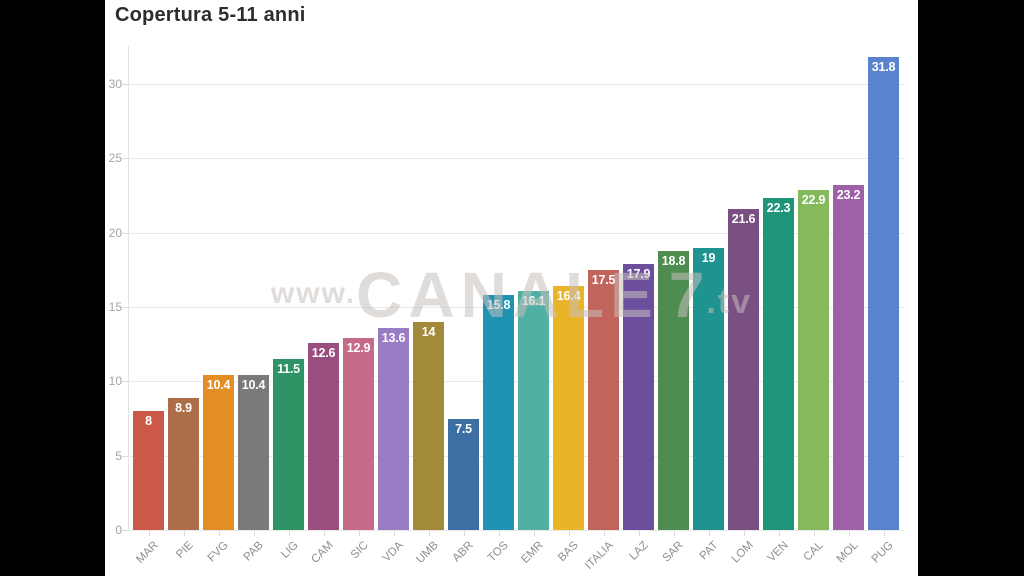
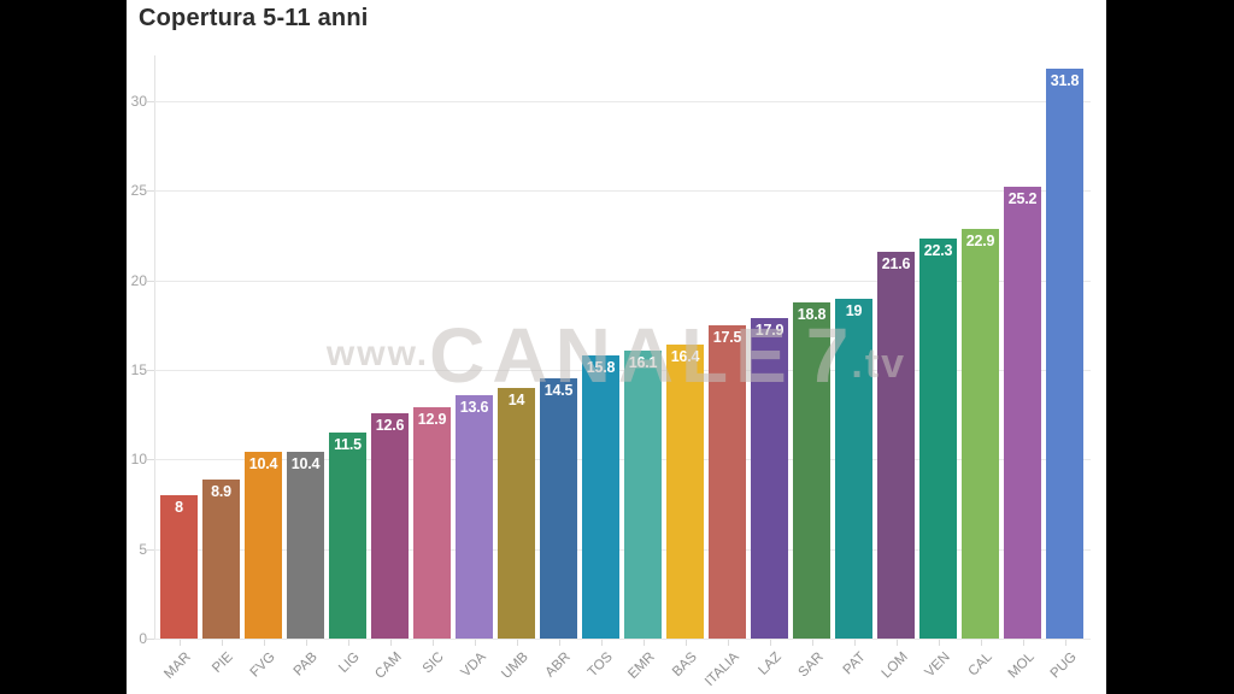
ABR: 7.5 -> 14.5
MOL: 23.2 -> 25.2
